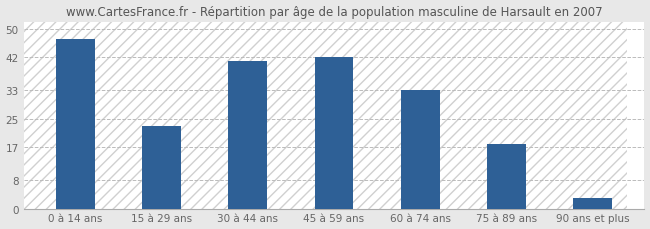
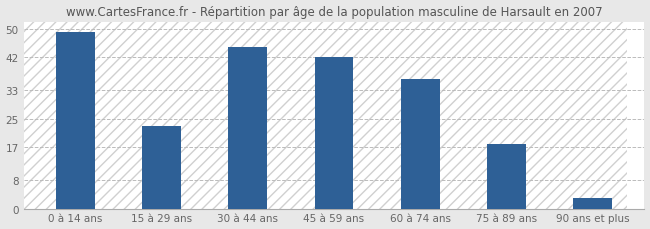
0 à 14 ans: 47 -> 49
30 à 44 ans: 41 -> 45
60 à 74 ans: 33 -> 36
